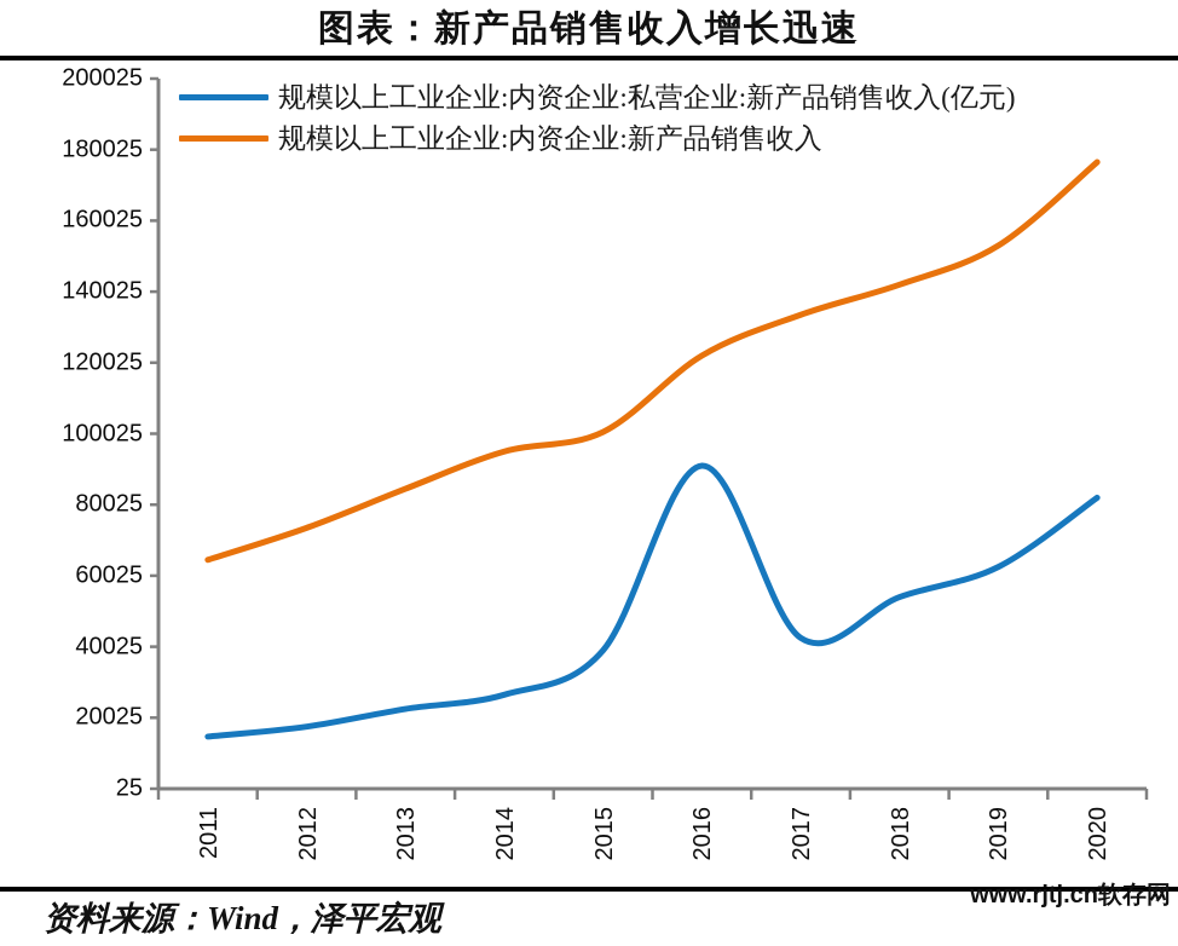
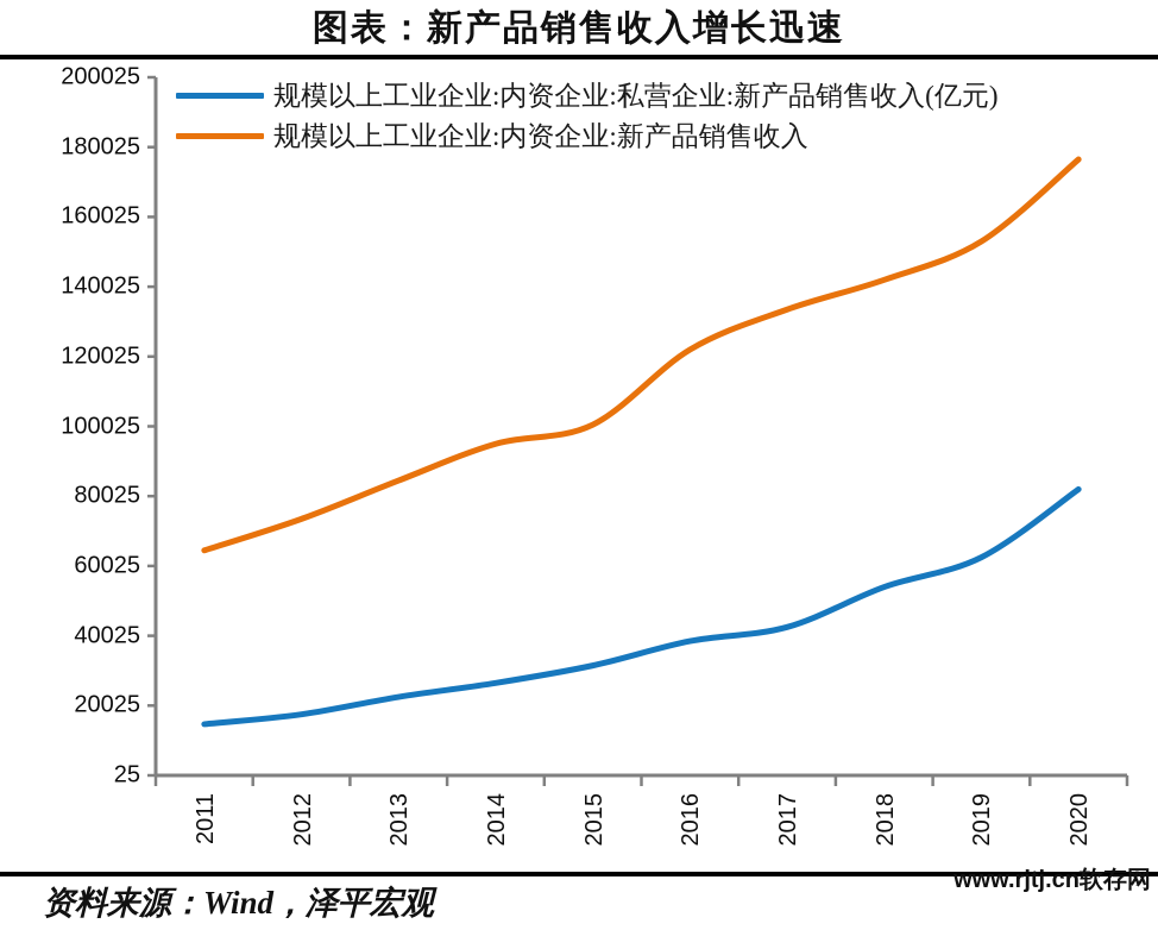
规模以上工业企业:内资企业:私营企业:新产品销售收入(亿元)/2015: 39000 -> 32000
规模以上工业企业:内资企业:私营企业:新产品销售收入(亿元)/2016: 91000 -> 38000
